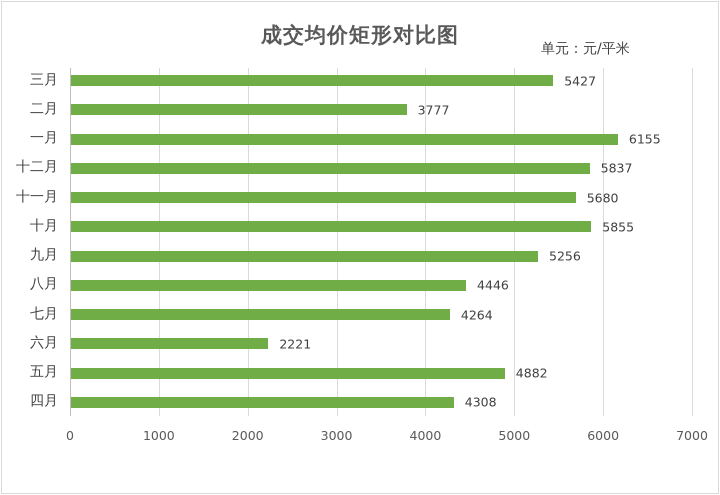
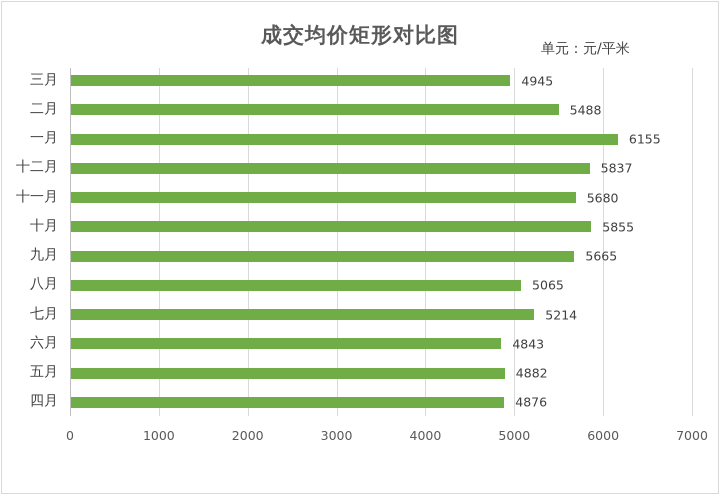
三月: 5427 -> 4945
二月: 3777 -> 5488
九月: 5256 -> 5665
八月: 4446 -> 5065
七月: 4264 -> 5214
六月: 2221 -> 4843
四月: 4308 -> 4876
